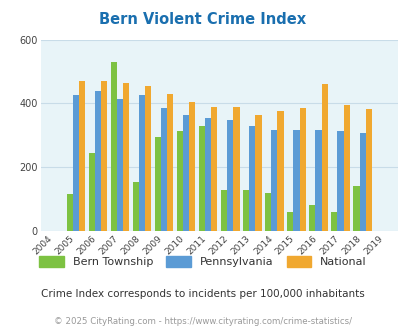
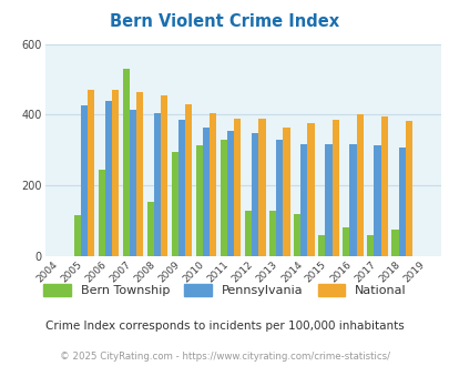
Pennsylvania/2008: 425 -> 405
National/2016: 460 -> 400
Bern Township/2018: 140 -> 75
